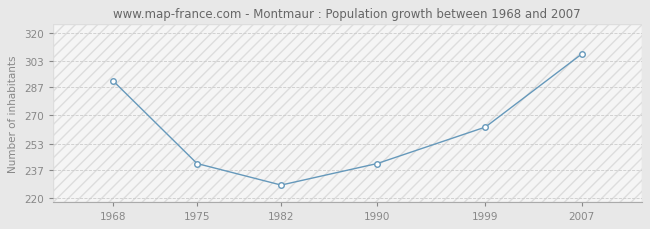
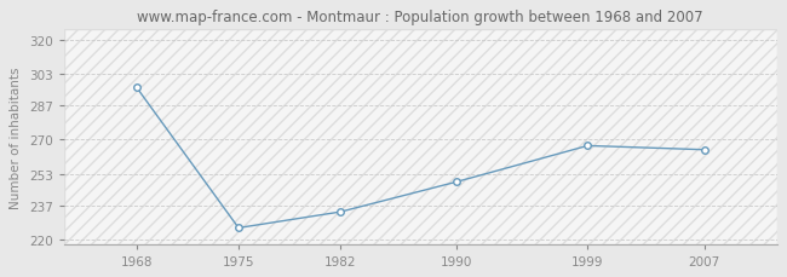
1968: 291 -> 296
1975: 241 -> 226
1982: 228 -> 234
1990: 241 -> 249
1999: 263 -> 267
2007: 307 -> 265
